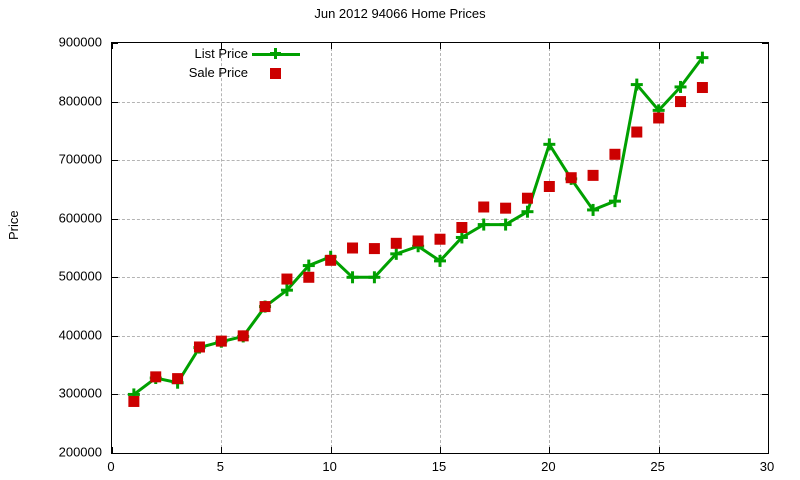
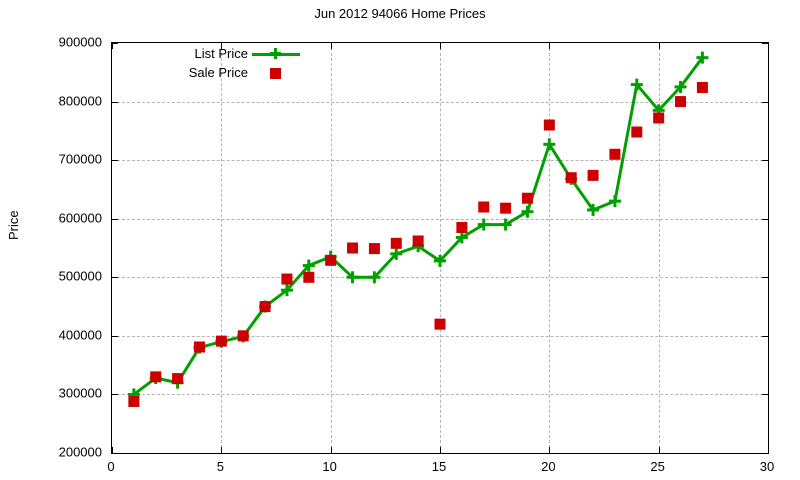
Sale Price/15: 560000 -> 420000
Sale Price/20: 660000 -> 760000
